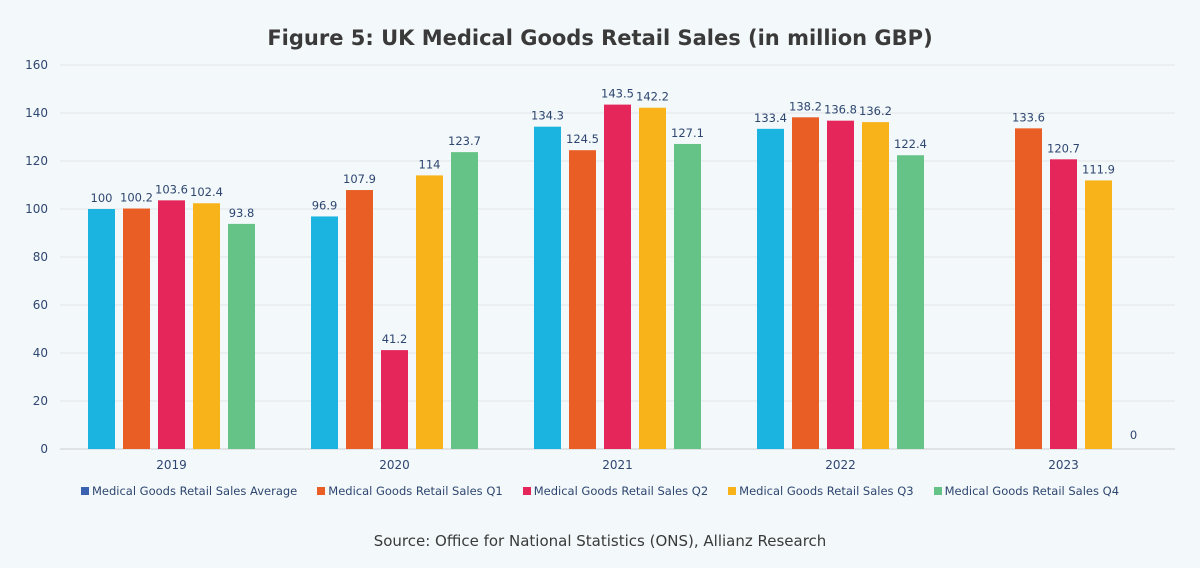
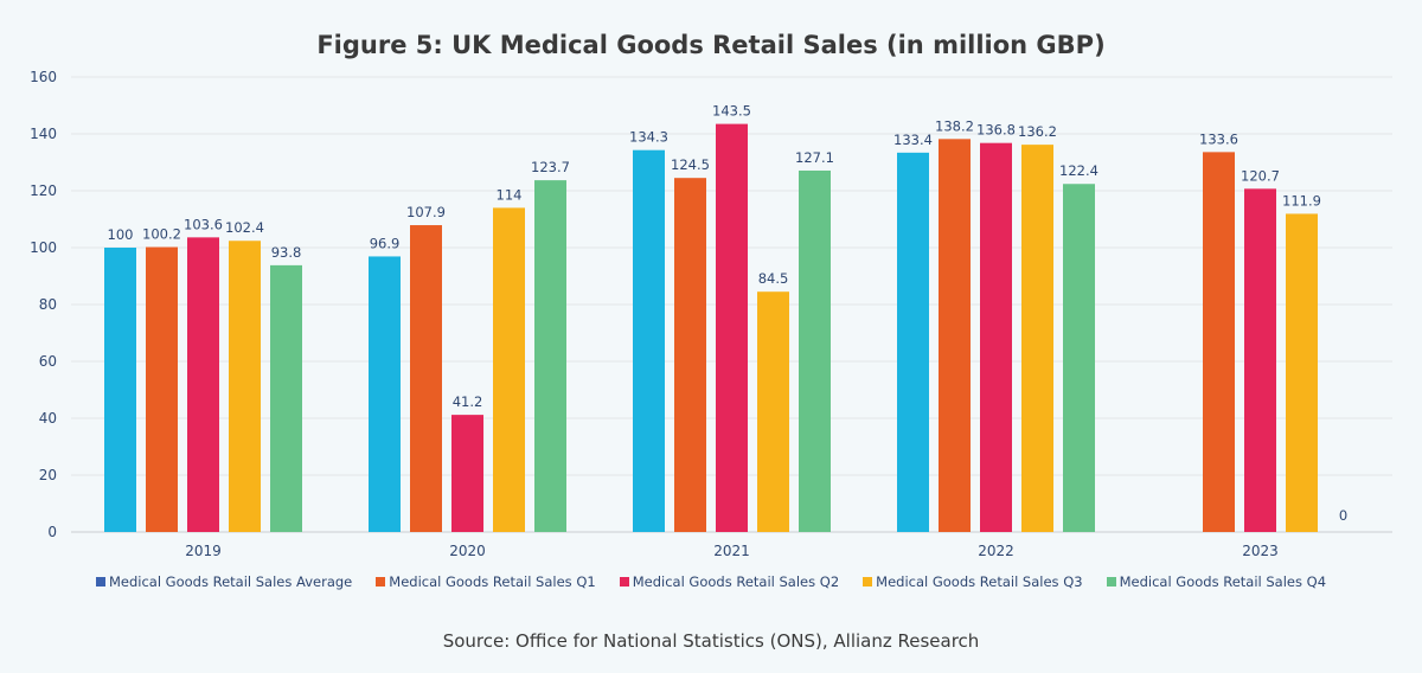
Medical Goods Retail Sales Q3/2021: 142.2 -> 84.5
